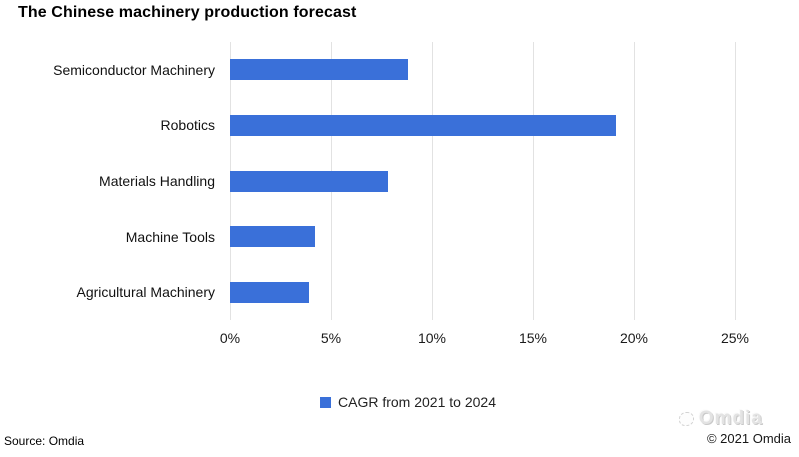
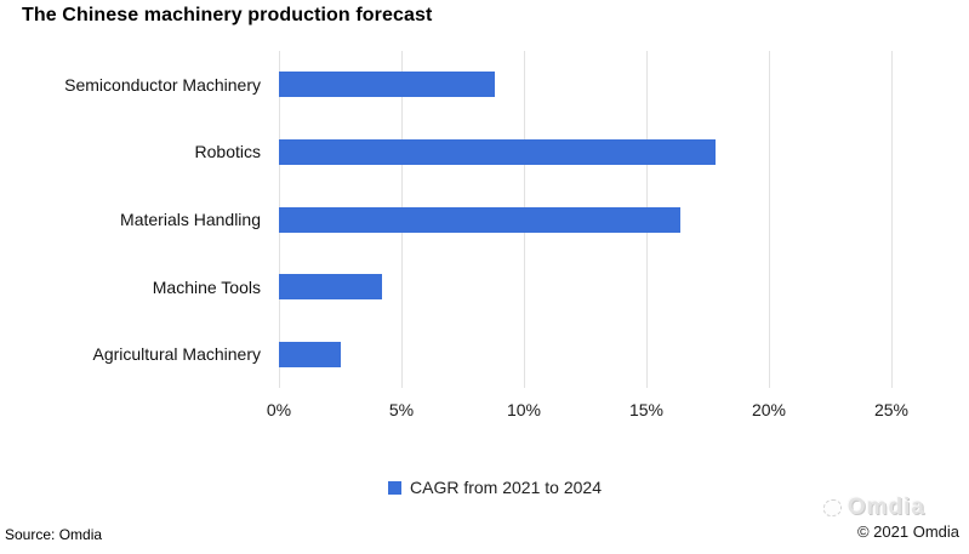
Robotics: 19.1% -> 17.8%
Materials Handling: 7.8% -> 16.4%
Agricultural Machinery: 3.9% -> 2.5%
